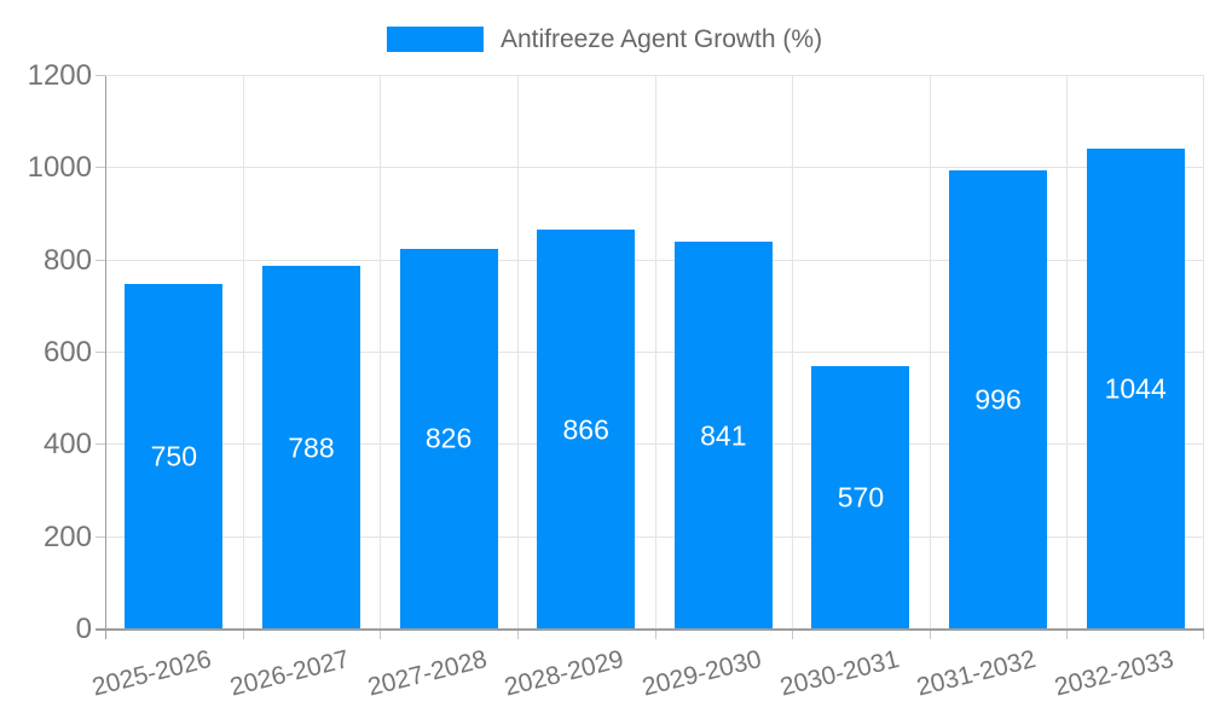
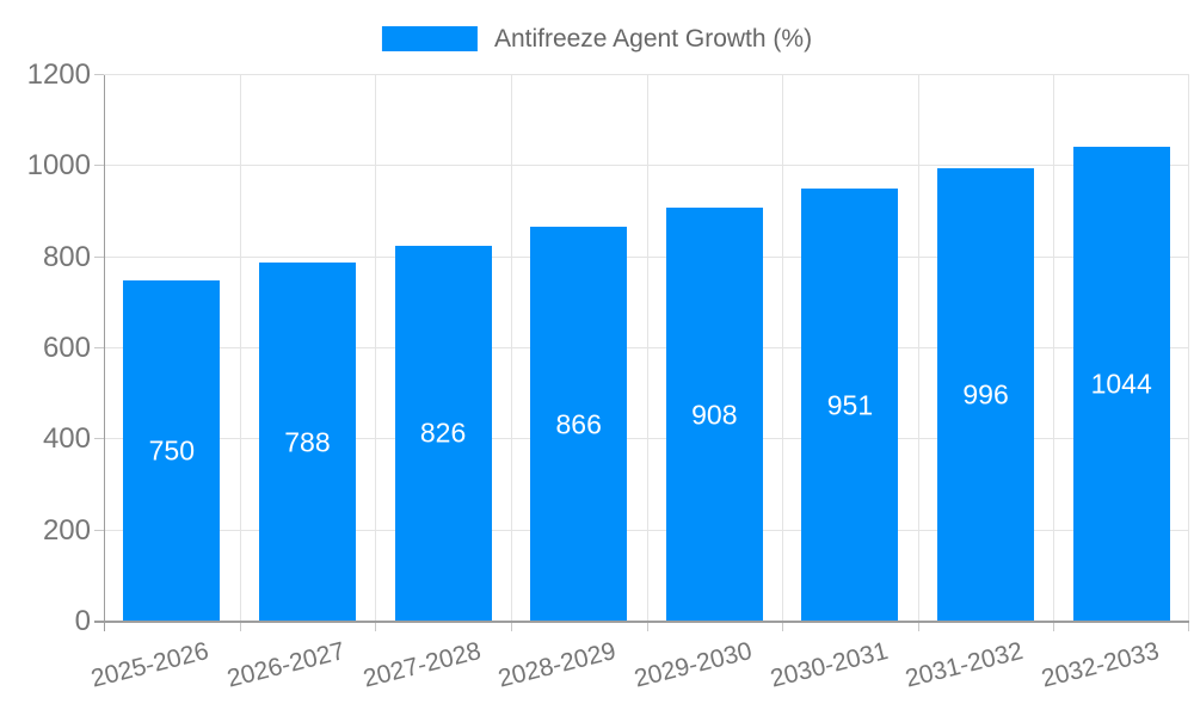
2029-2030: 841 -> 908
2030-2031: 570 -> 951
